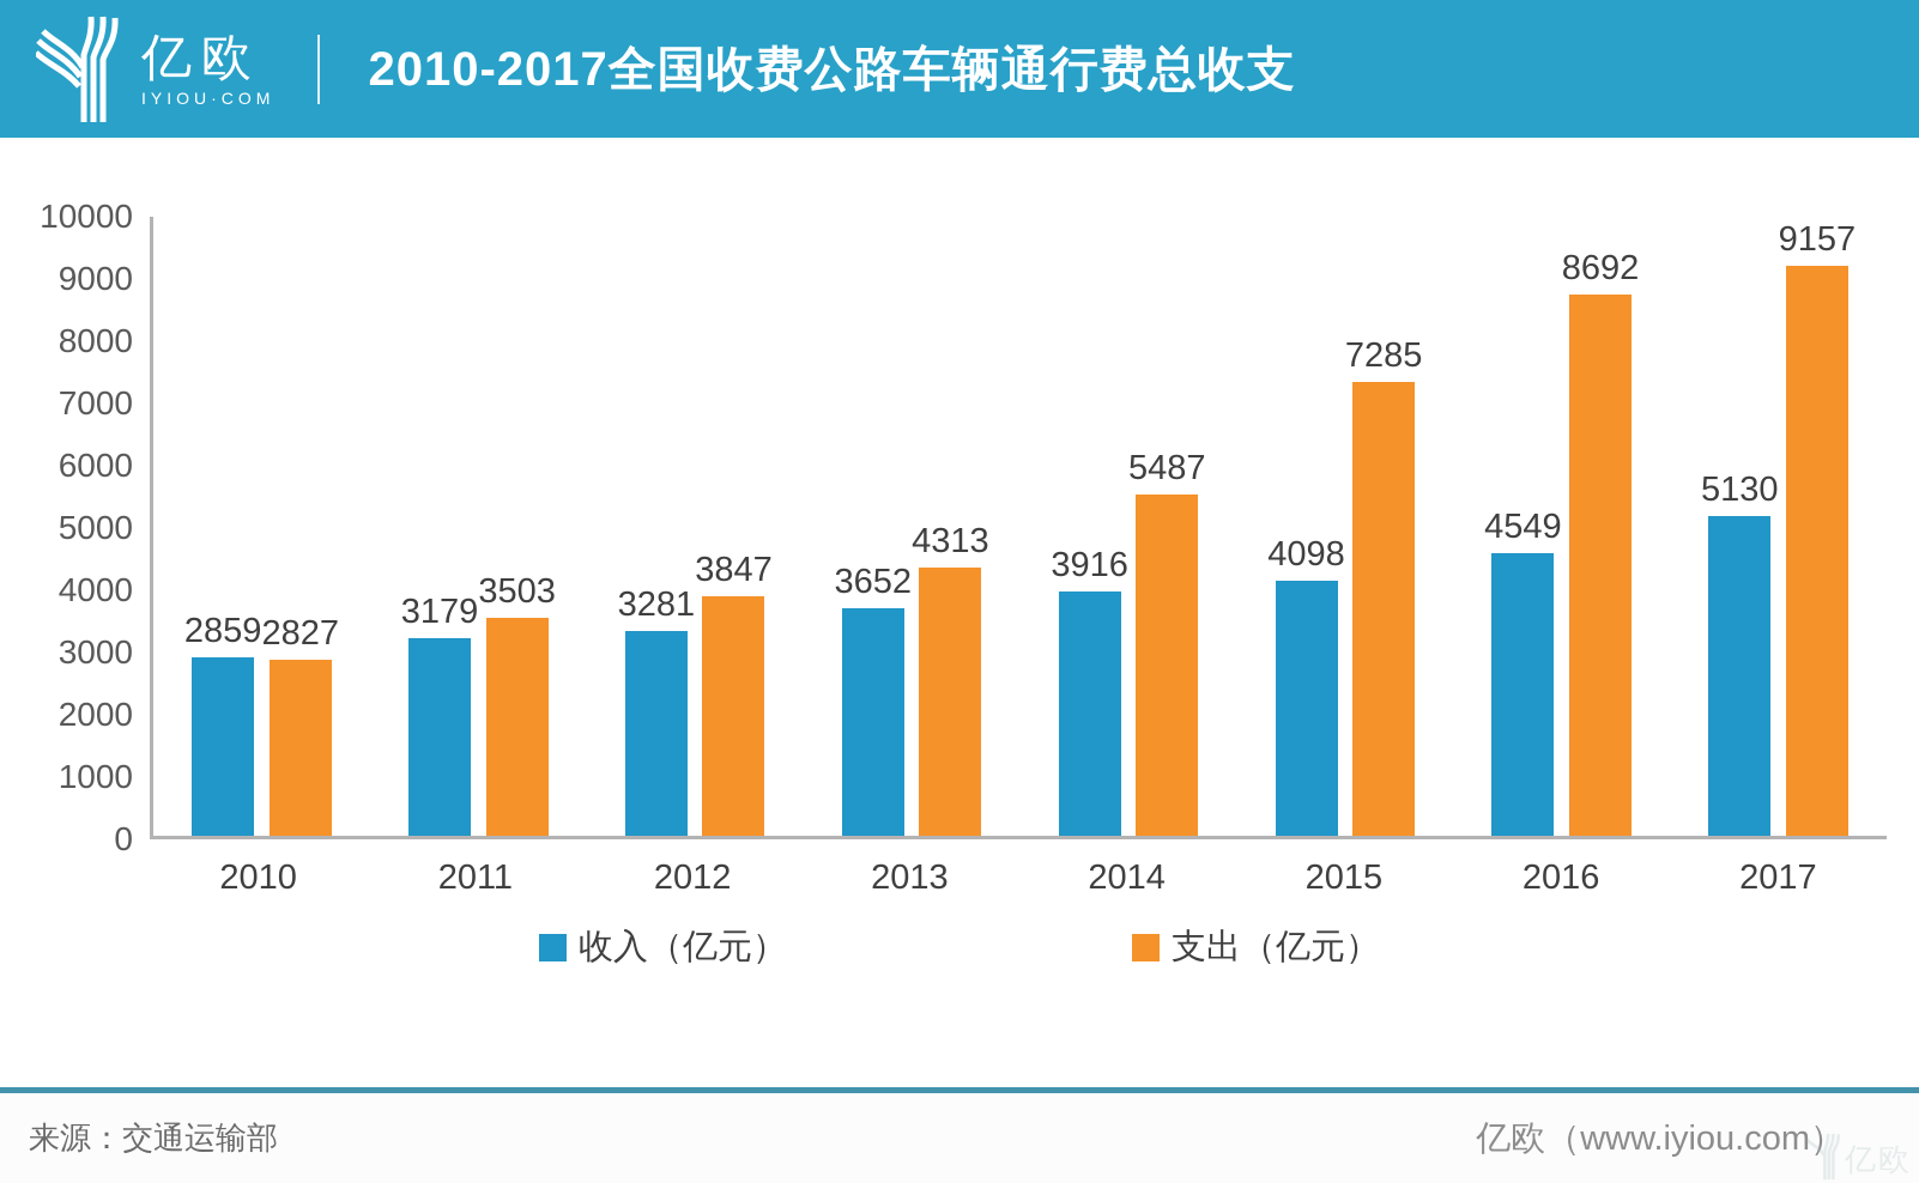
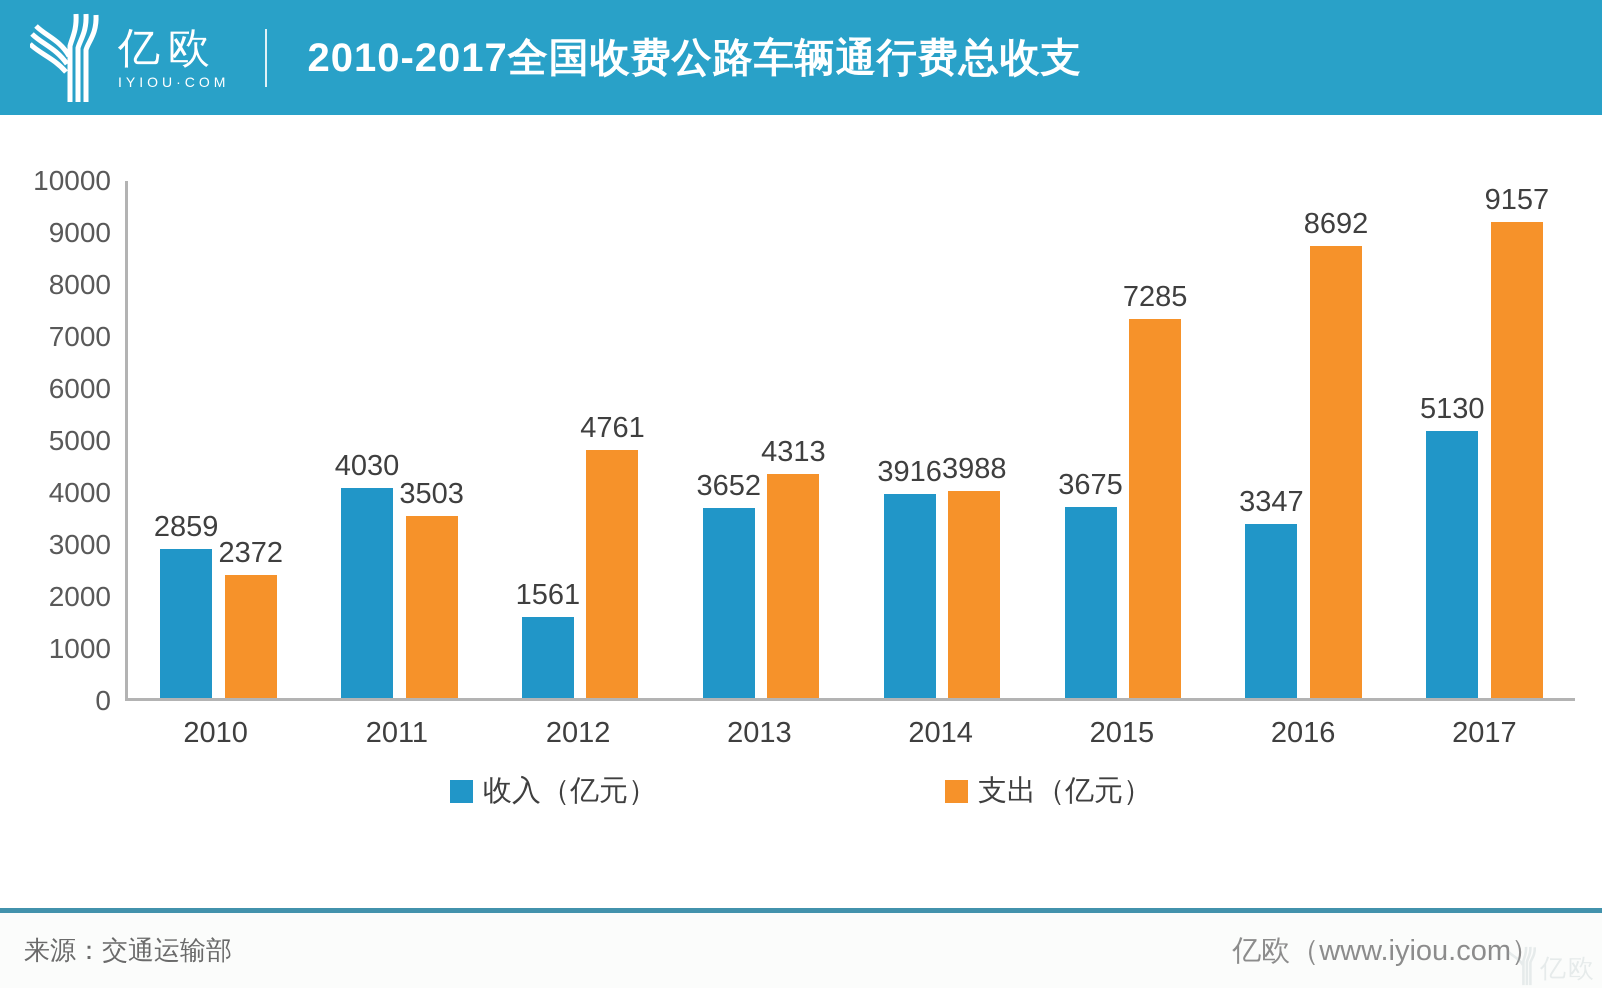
支出（亿元）/2010: 2827 -> 2372
收入（亿元）/2011: 3179 -> 4030
收入（亿元）/2012: 3281 -> 1561
支出（亿元）/2012: 3847 -> 4761
支出（亿元）/2014: 5487 -> 3988
收入（亿元）/2015: 4098 -> 3675
收入（亿元）/2016: 4549 -> 3347
